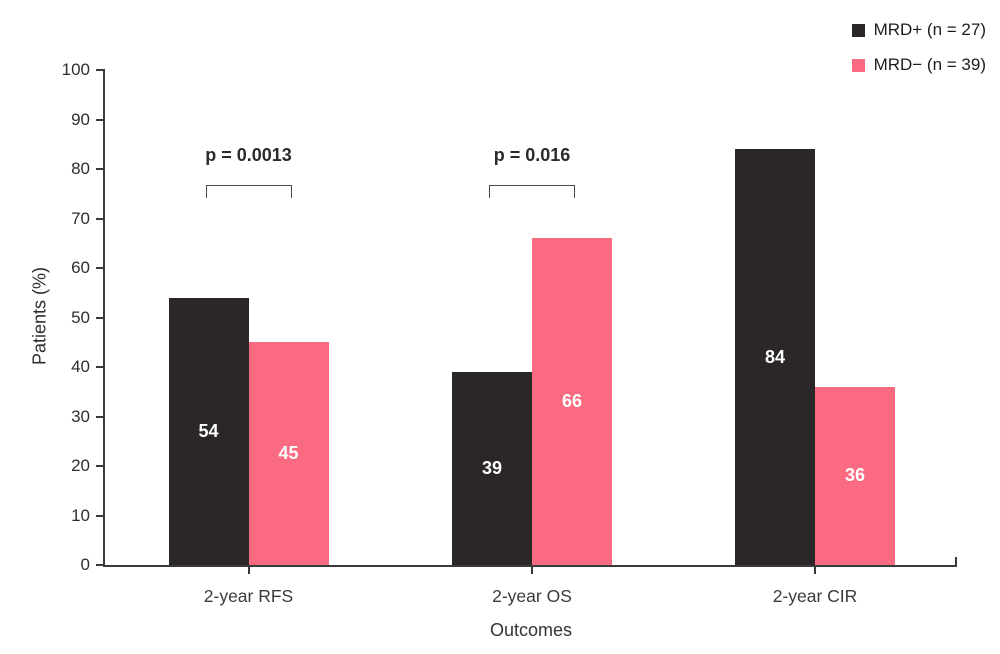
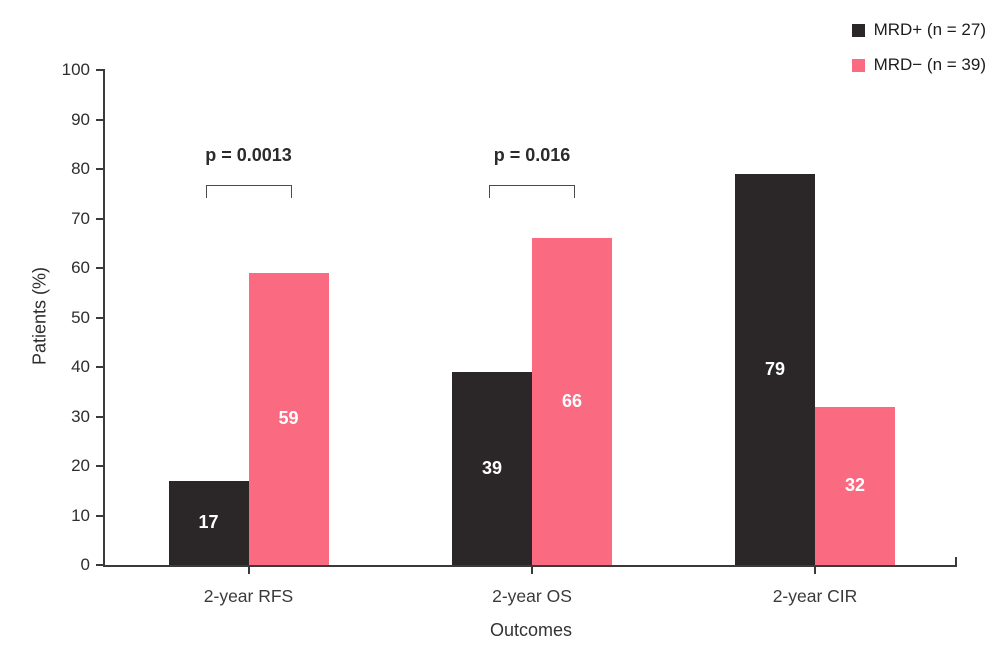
MRD+ (n = 27)/2-year RFS: 54 -> 17
MRD− (n = 39)/2-year RFS: 45 -> 59
MRD+ (n = 27)/2-year CIR: 84 -> 79
MRD− (n = 39)/2-year CIR: 36 -> 32
